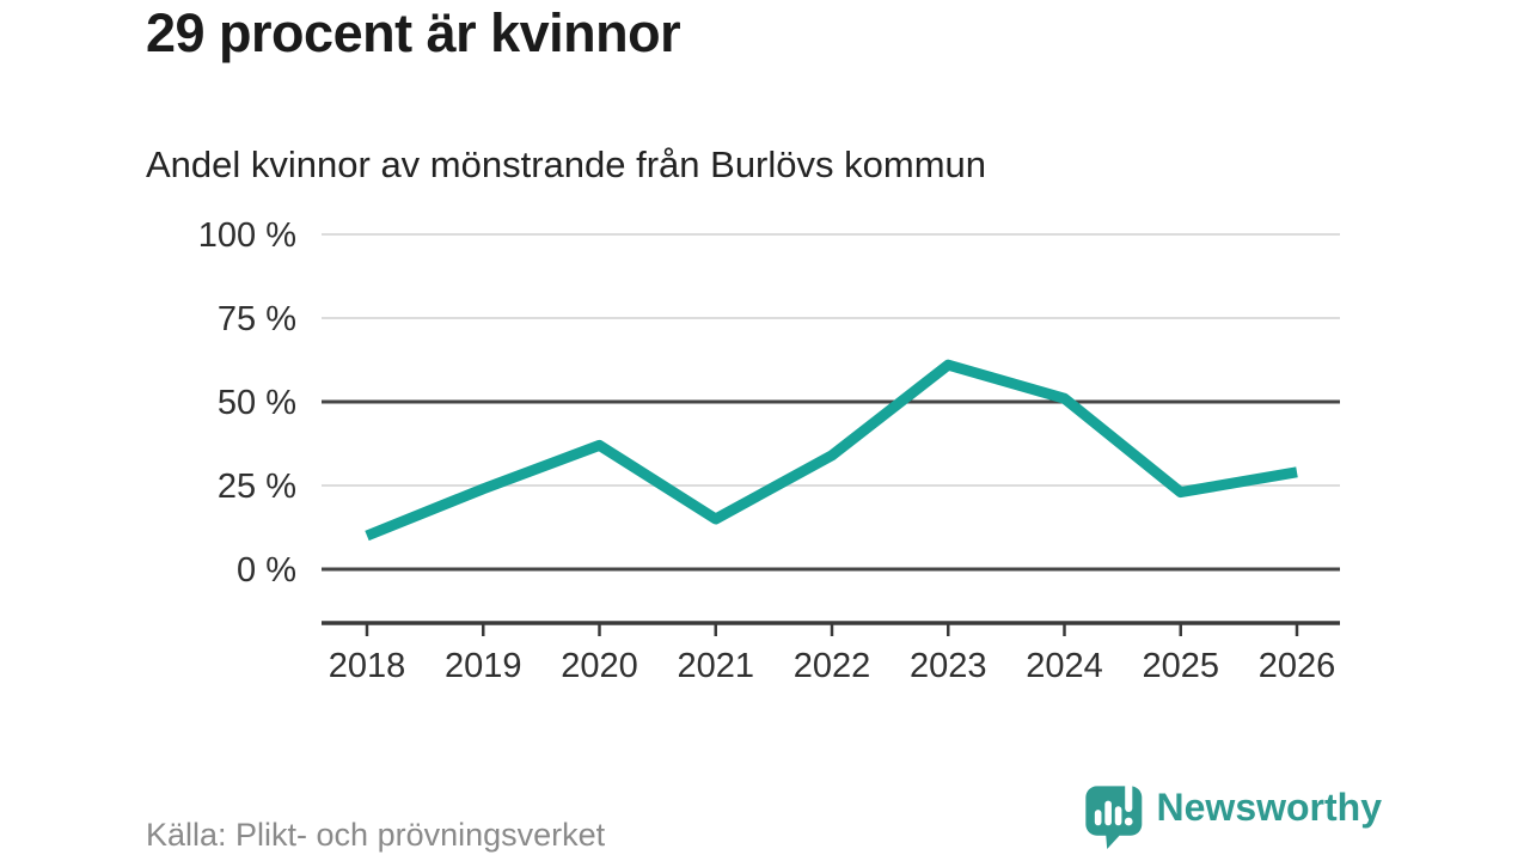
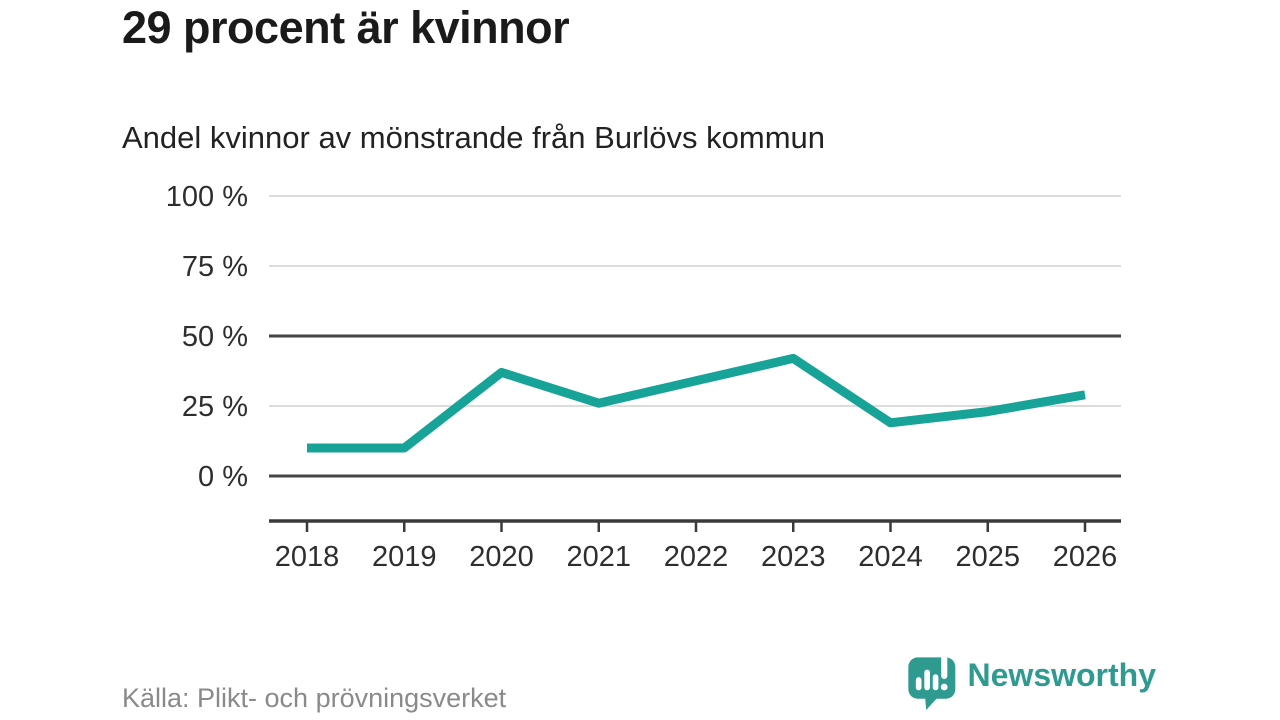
2019: 24% -> 10%
2021: 15% -> 26%
2023: 61% -> 42%
2024: 51% -> 19%
